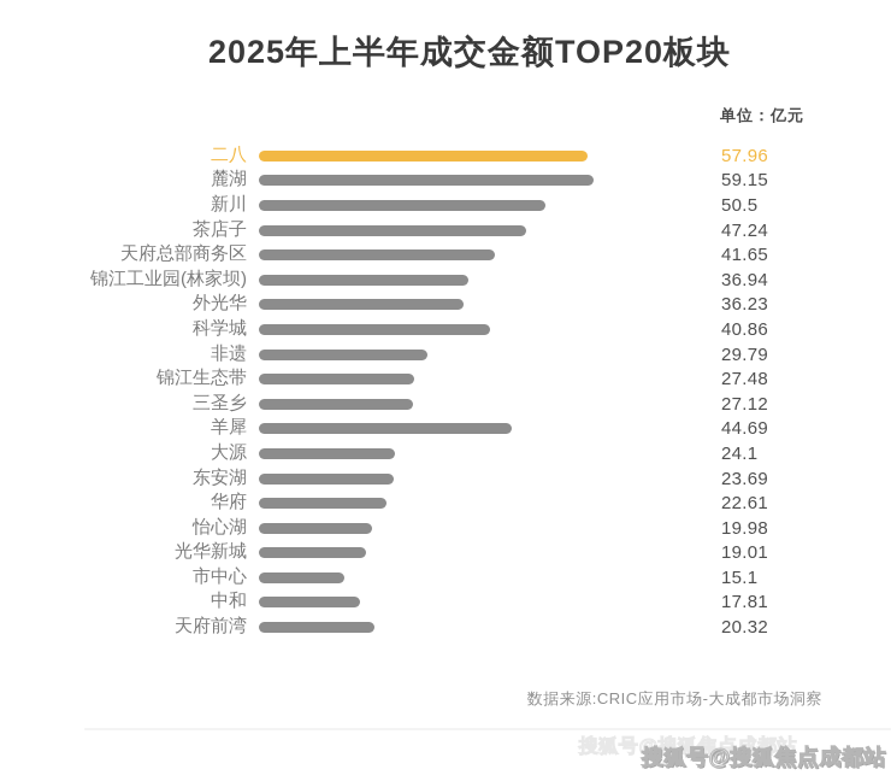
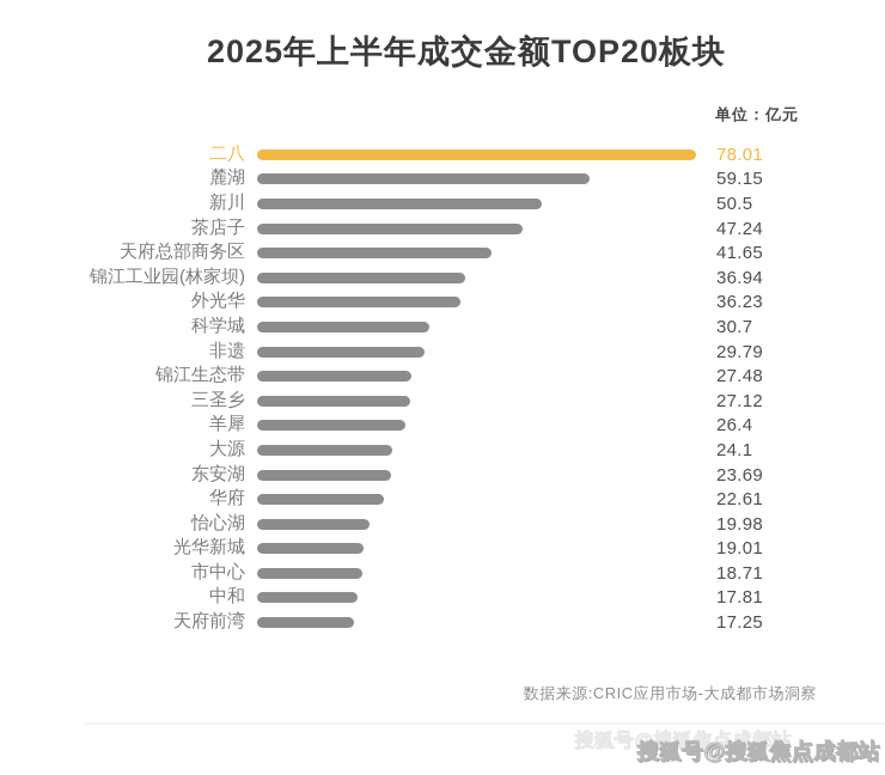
二八: 57.96 -> 78.01
科学城: 40.86 -> 30.7
羊犀: 44.69 -> 26.4
市中心: 15.1 -> 18.71
天府前湾: 20.32 -> 17.25
